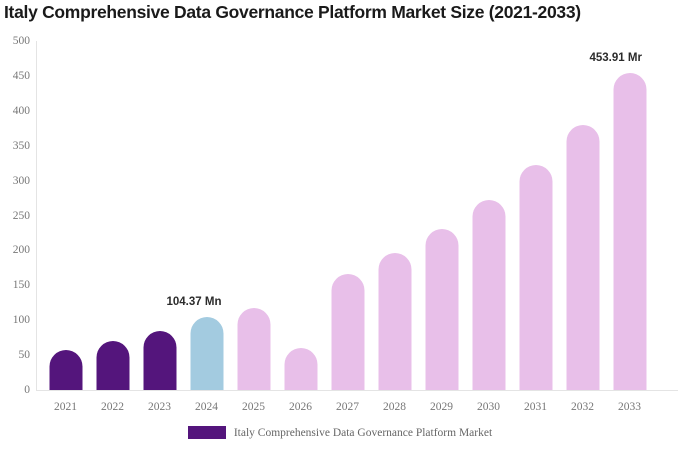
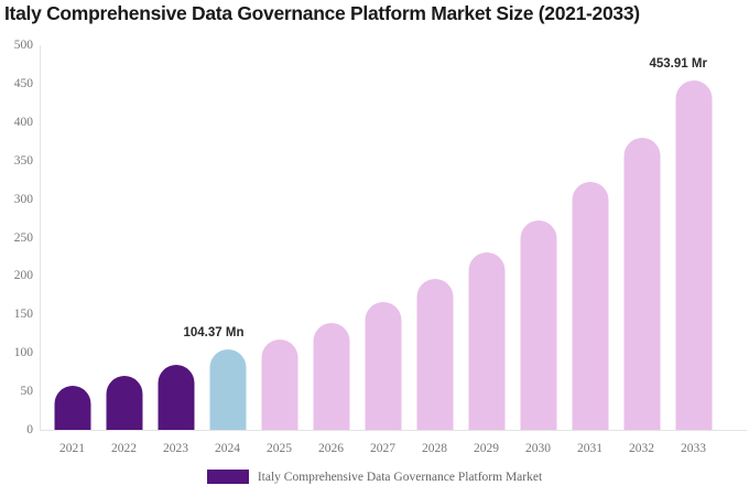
2026: 60 -> 140
